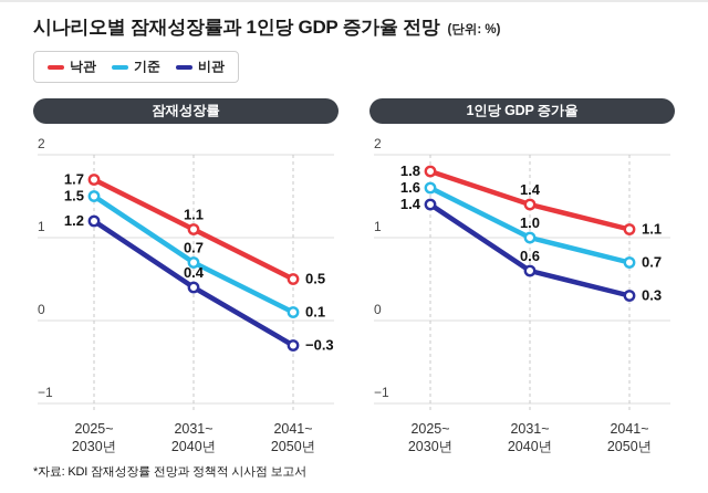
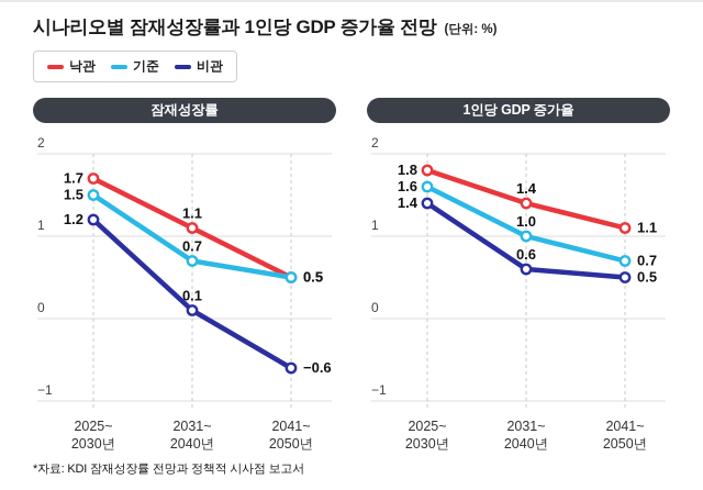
잠재성장률/비관/2031~2040년: 0.4 -> 0.1
잠재성장률/기준/2041~2050년: 0.1 -> 0.5
잠재성장률/비관/2041~2050년: −0.3 -> −0.6
1인당 GDP 증가율/비관/2041~2050년: 0.3 -> 0.5
